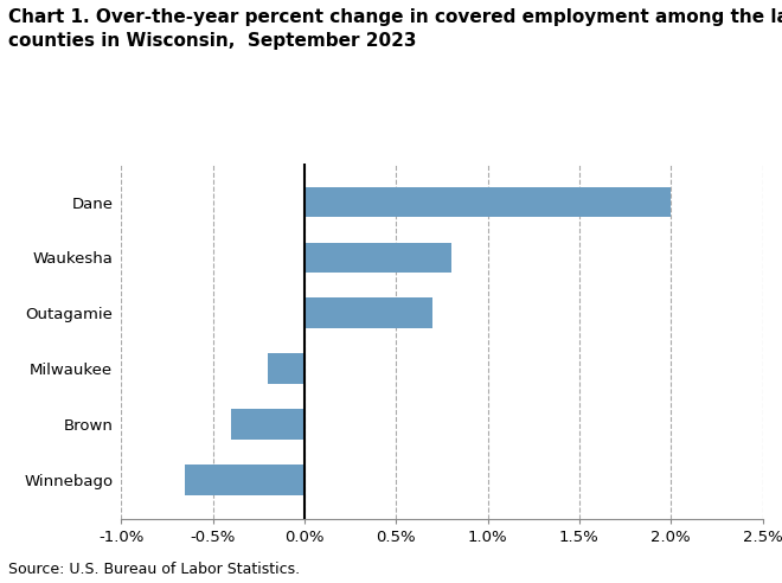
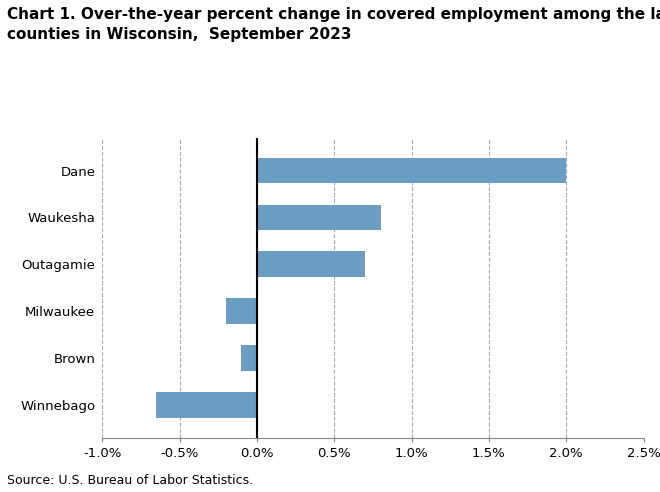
Brown: -0.40% -> -0.10%
